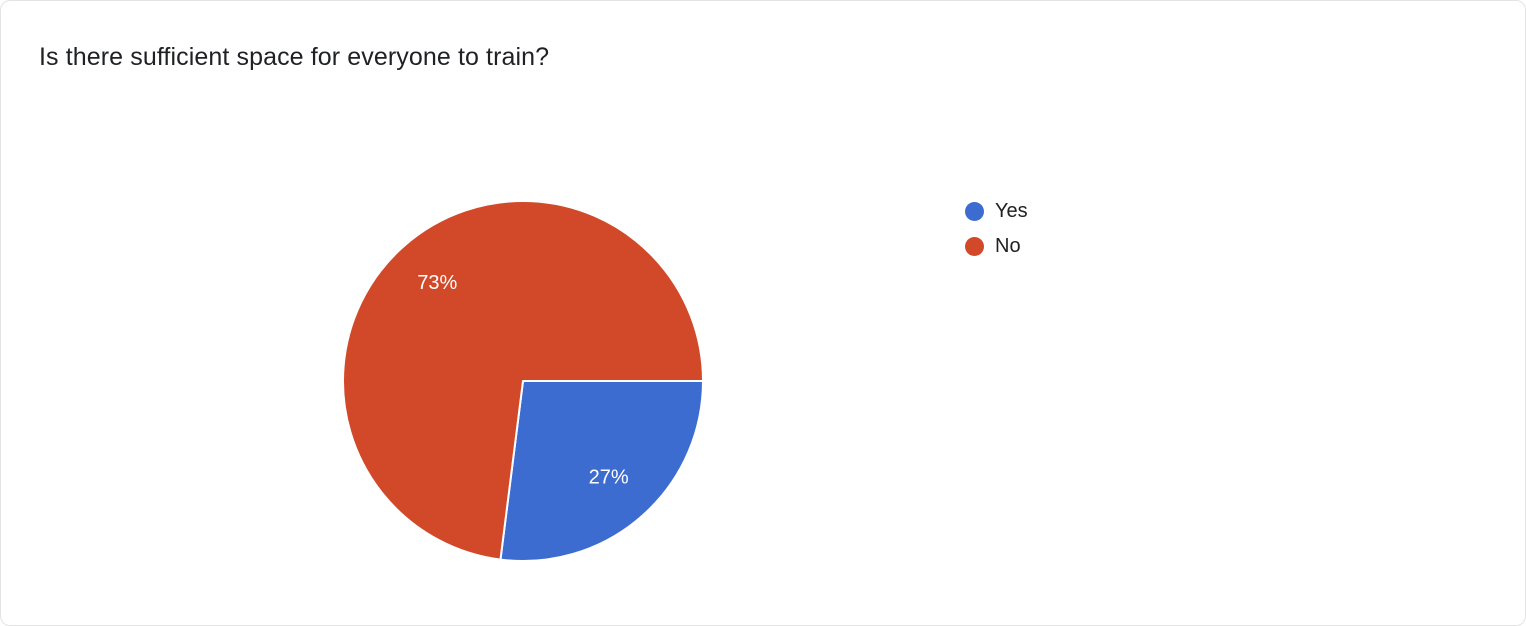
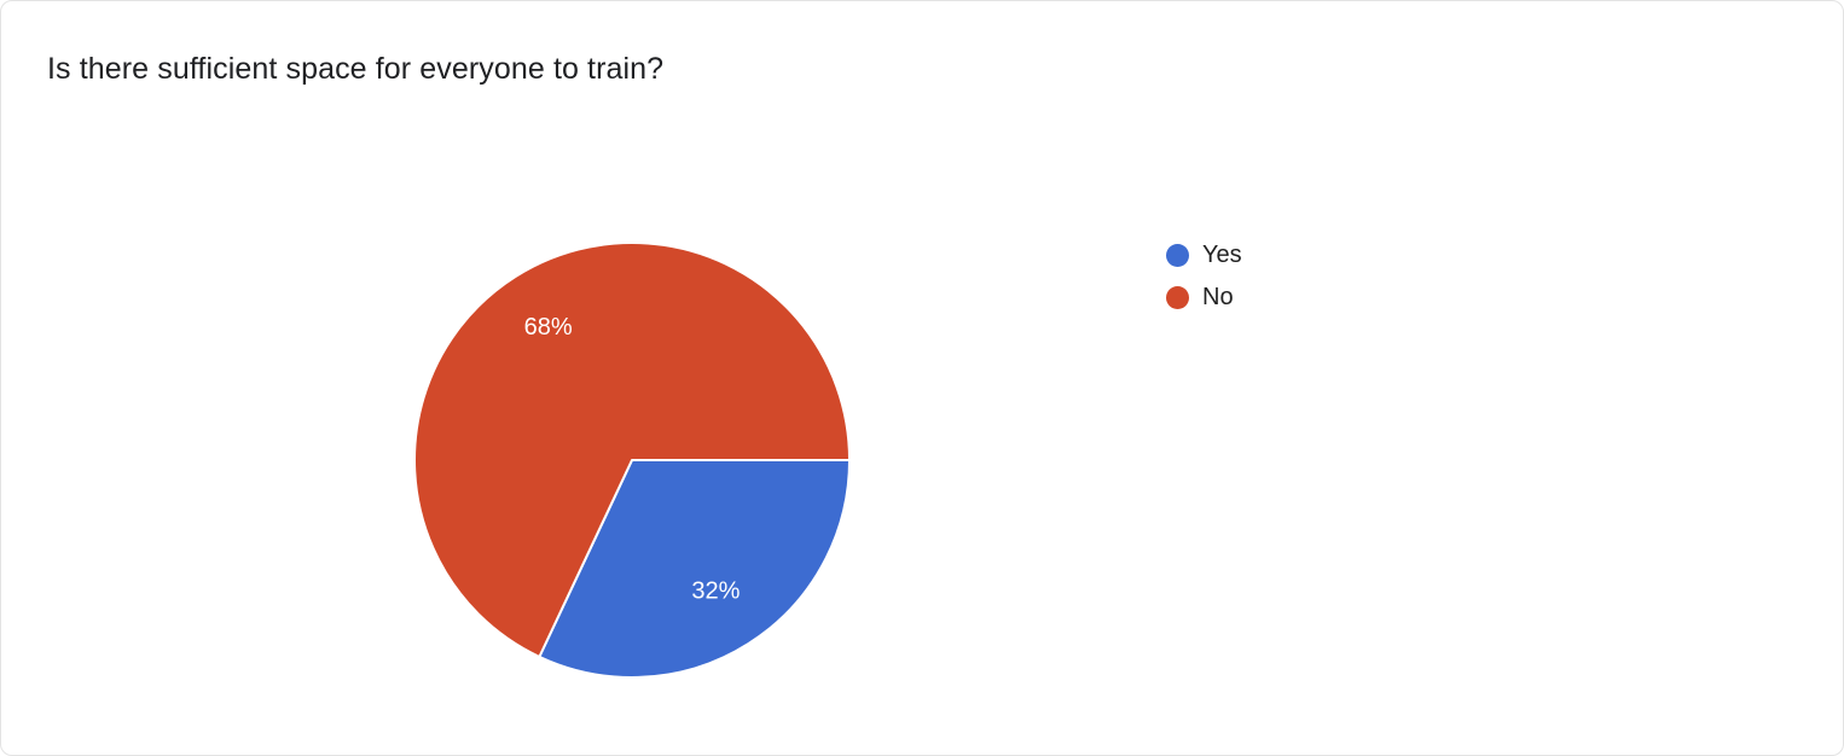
Yes: 27% -> 32%
No: 73% -> 68%
